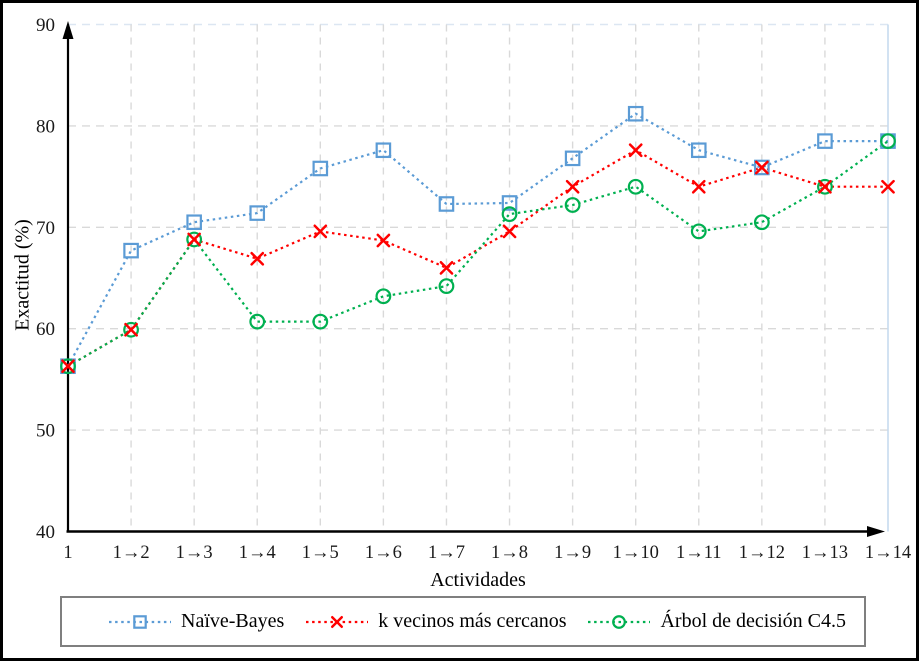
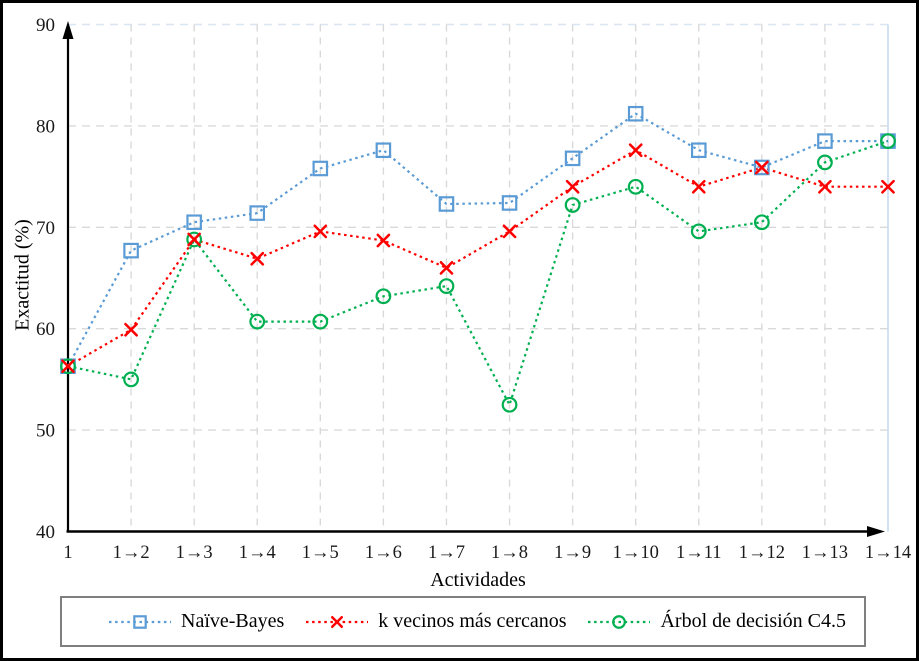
Árbol de decisión C4.5/1→2: 59.9 -> 55.0
Árbol de decisión C4.5/1→8: 71.3 -> 52.5
Árbol de decisión C4.5/1→13: 74.0 -> 76.4
